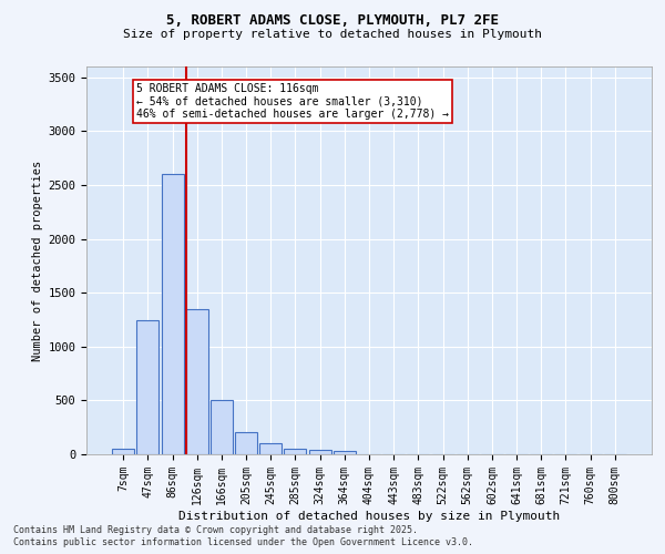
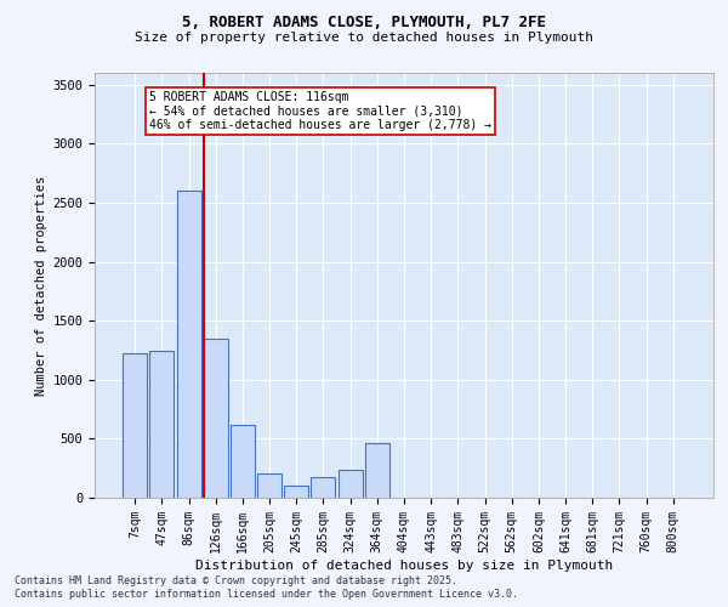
7sqm: 60 -> 1220
166sqm: 500 -> 620
285sqm: 60 -> 180
324sqm: 40 -> 240
364sqm: 30 -> 460
